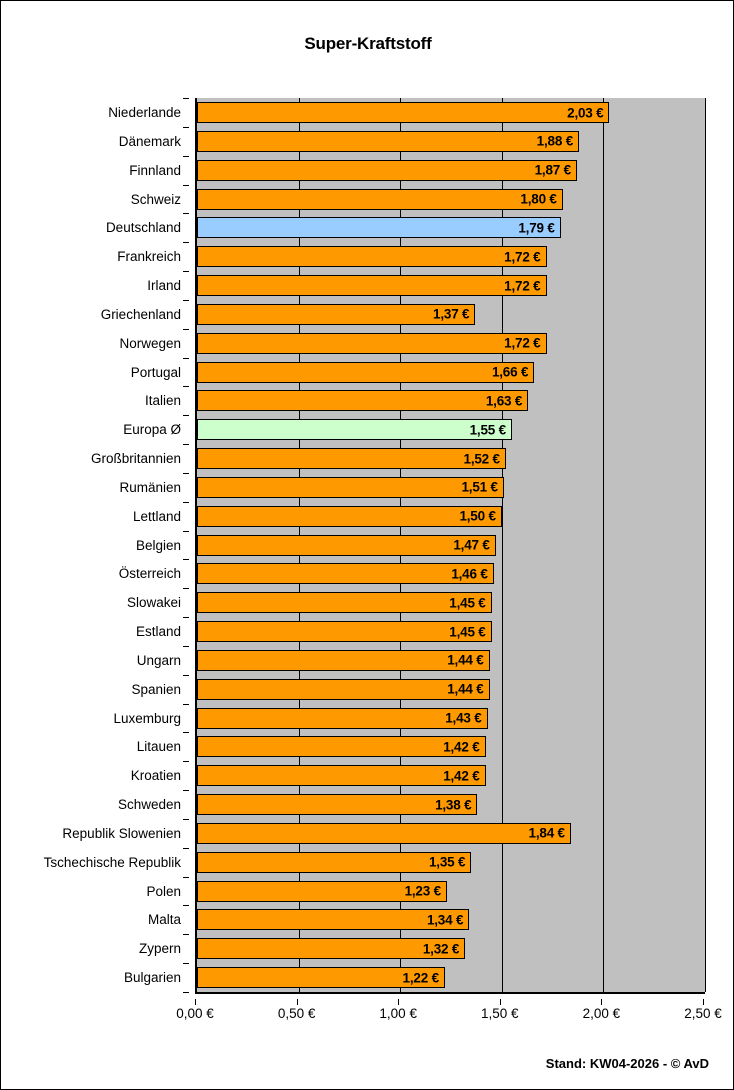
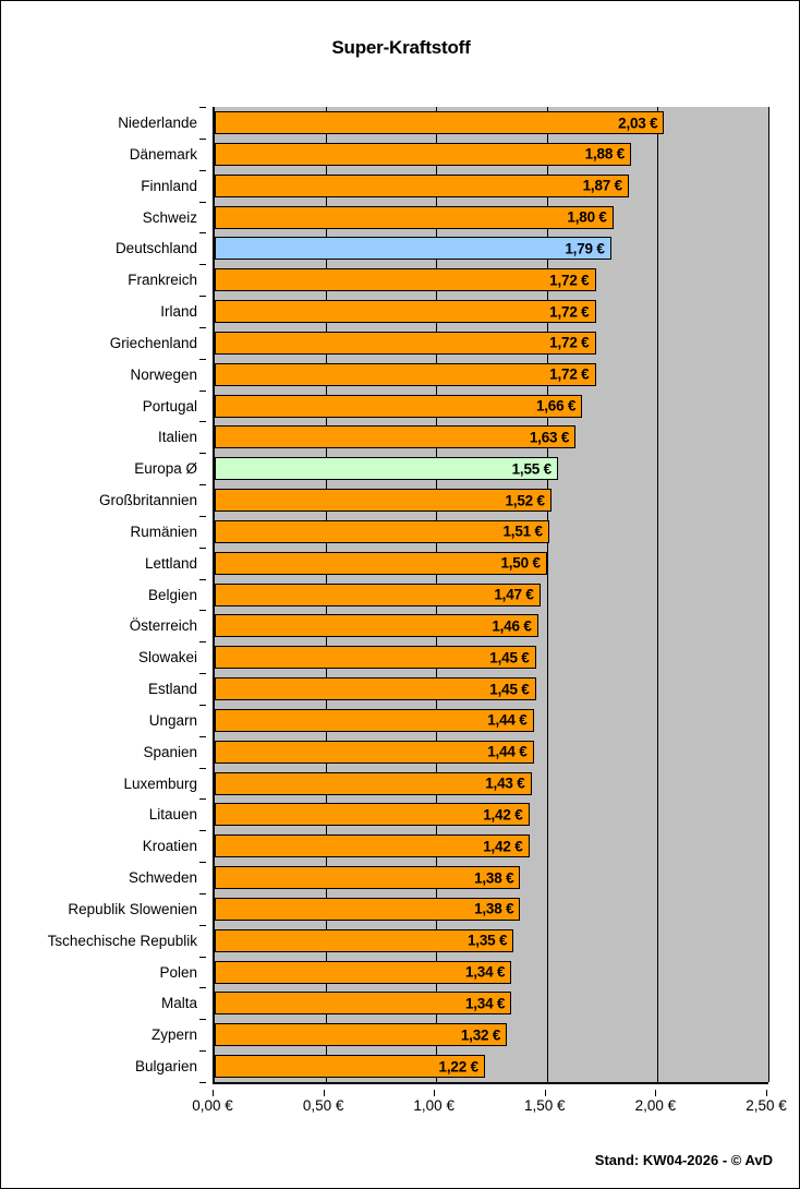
Griechenland: 1,37 -> 1,72
Republik Slowenien: 1,84 -> 1,38
Polen: 1,23 -> 1,34
